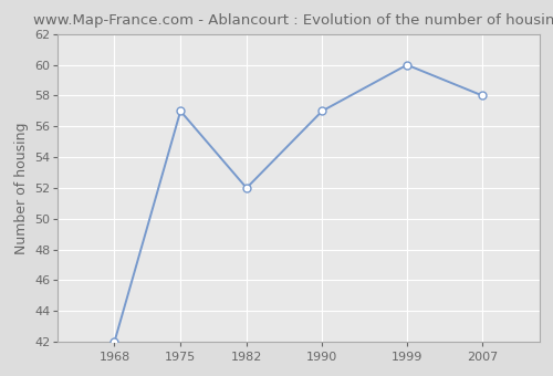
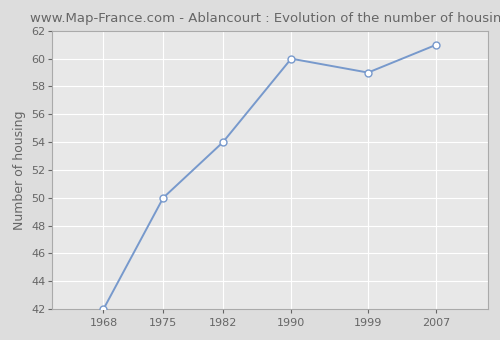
1975: 57 -> 50
1982: 52 -> 54
1990: 57 -> 60
1999: 60 -> 59
2007: 58 -> 61
